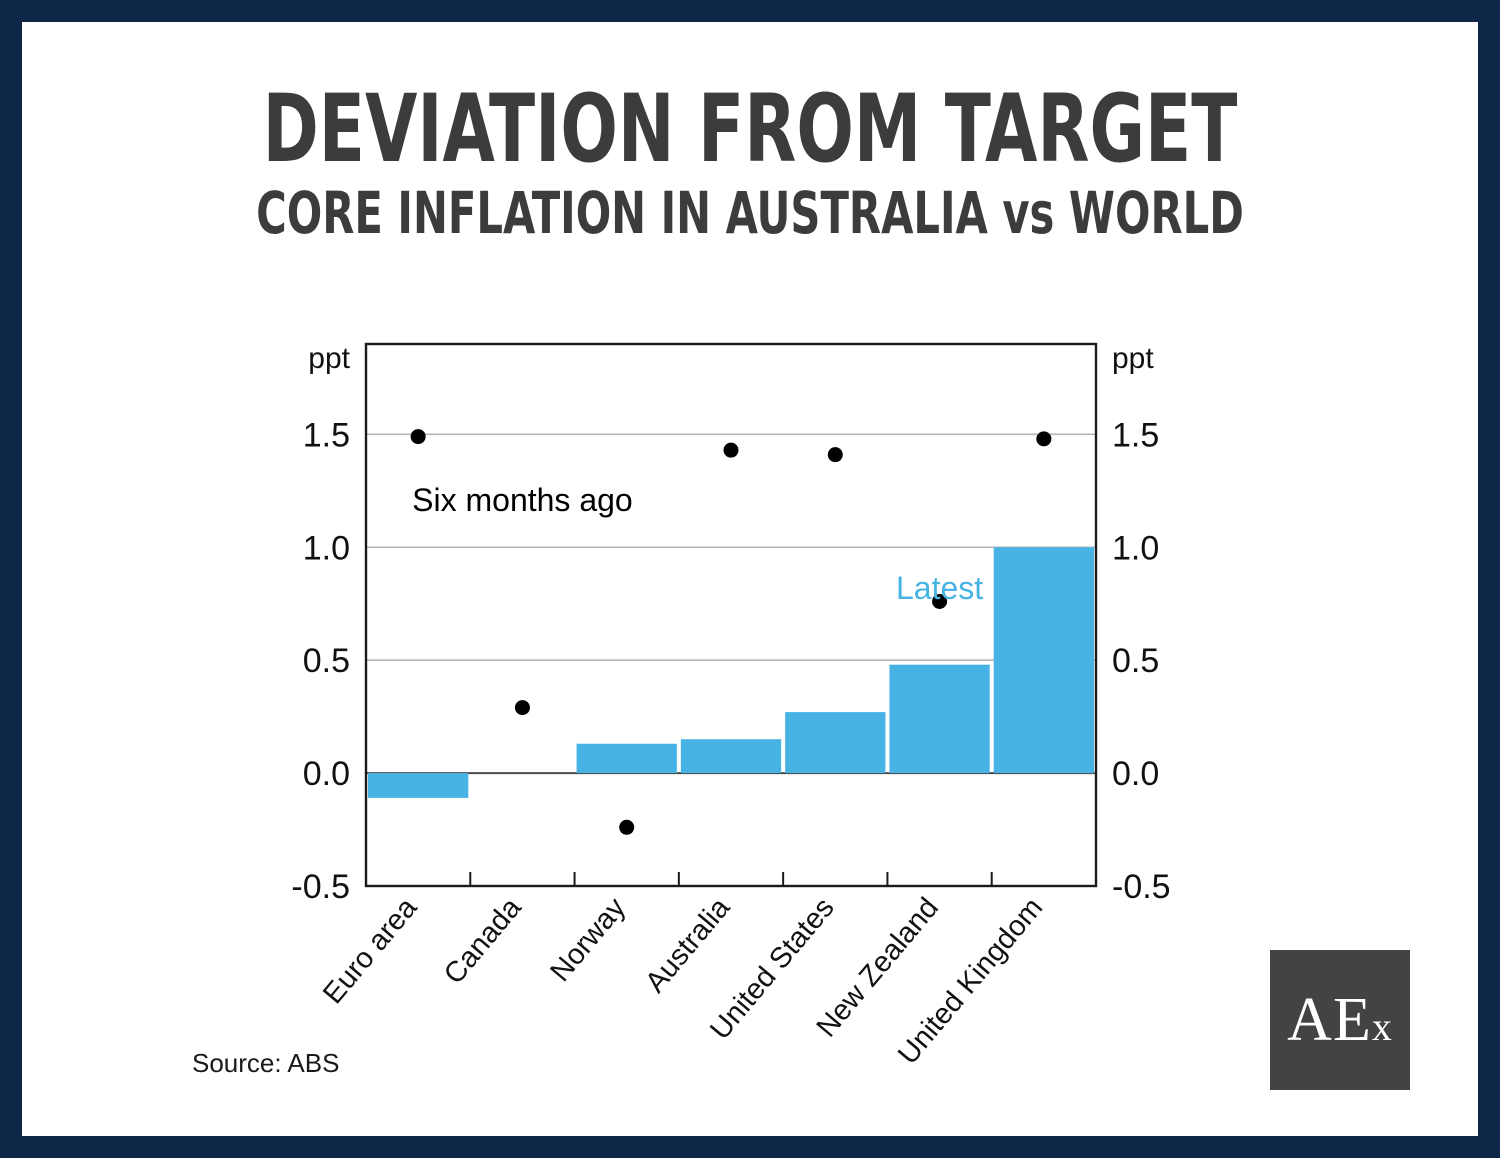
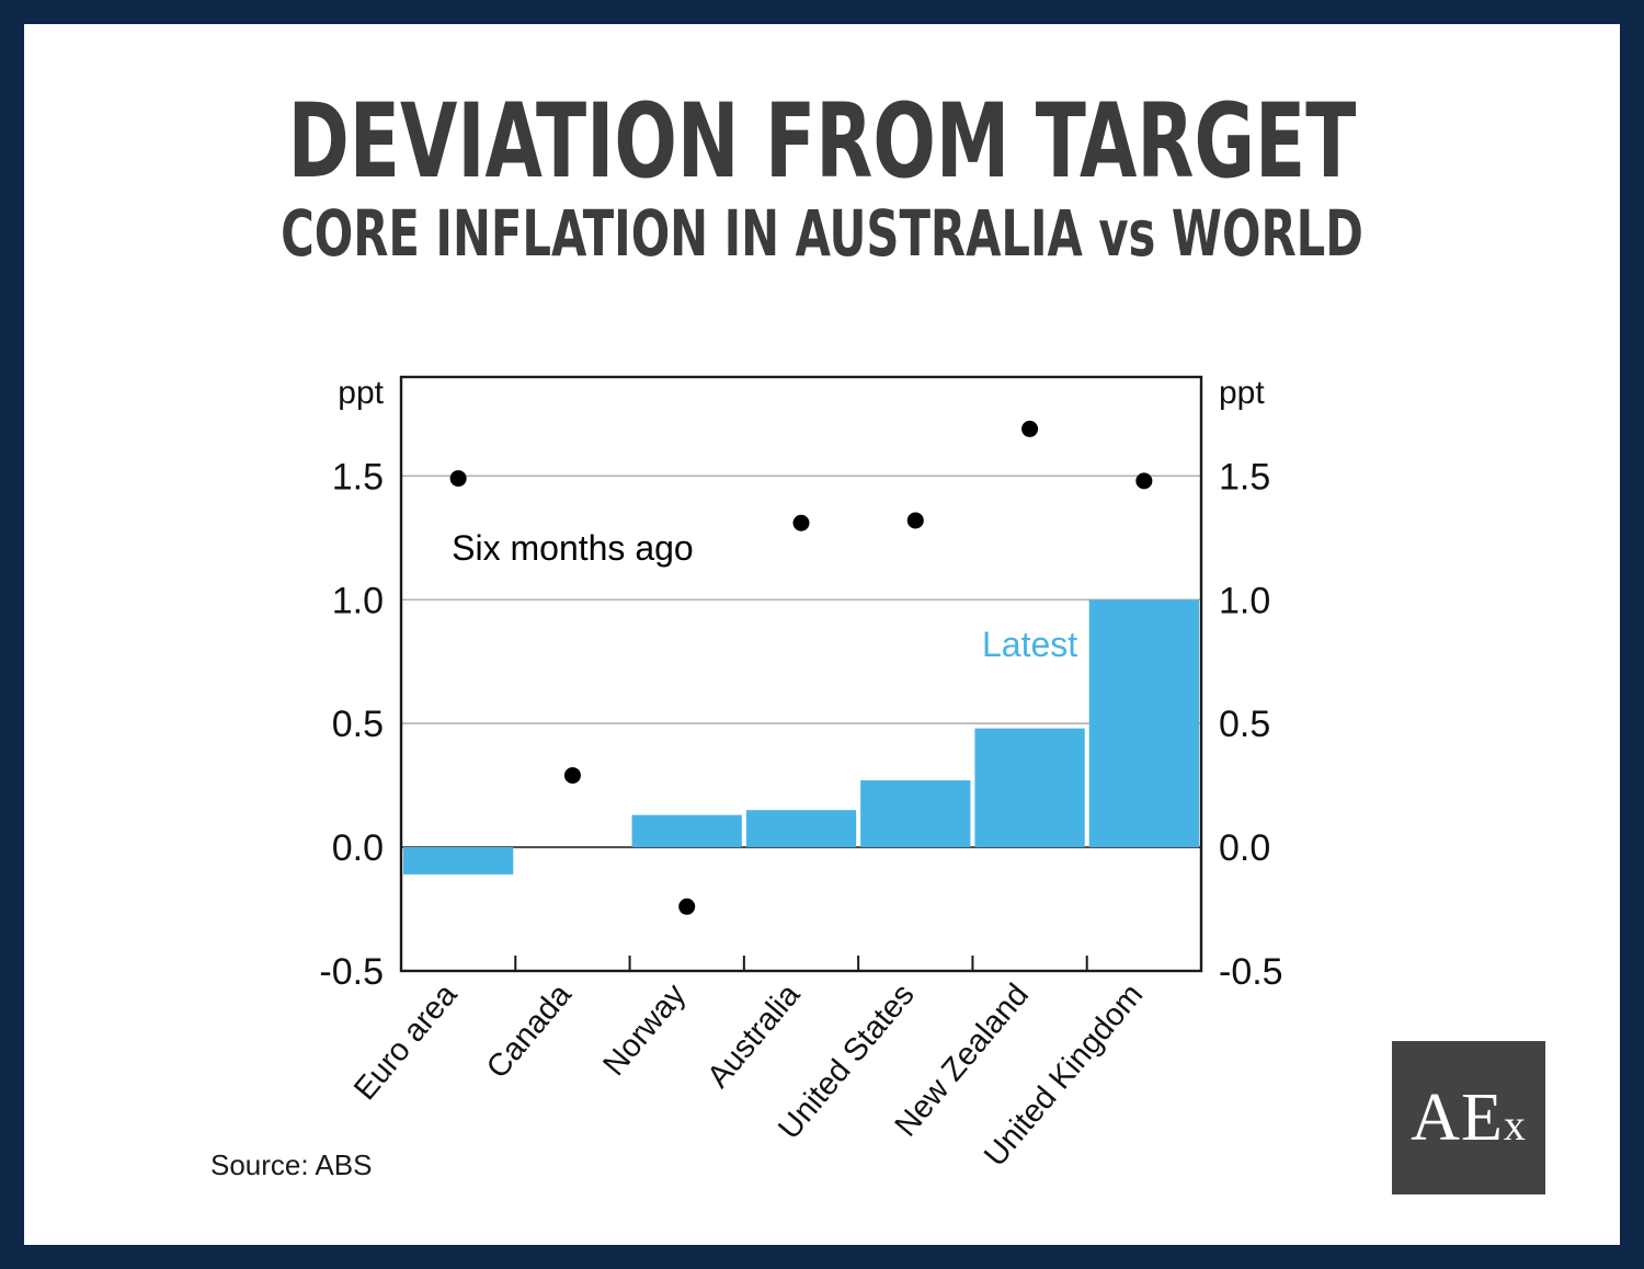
Six months ago/Australia: 1.43 -> 1.31
Six months ago/United States: 1.41 -> 1.32
Six months ago/New Zealand: 0.76 -> 1.69
